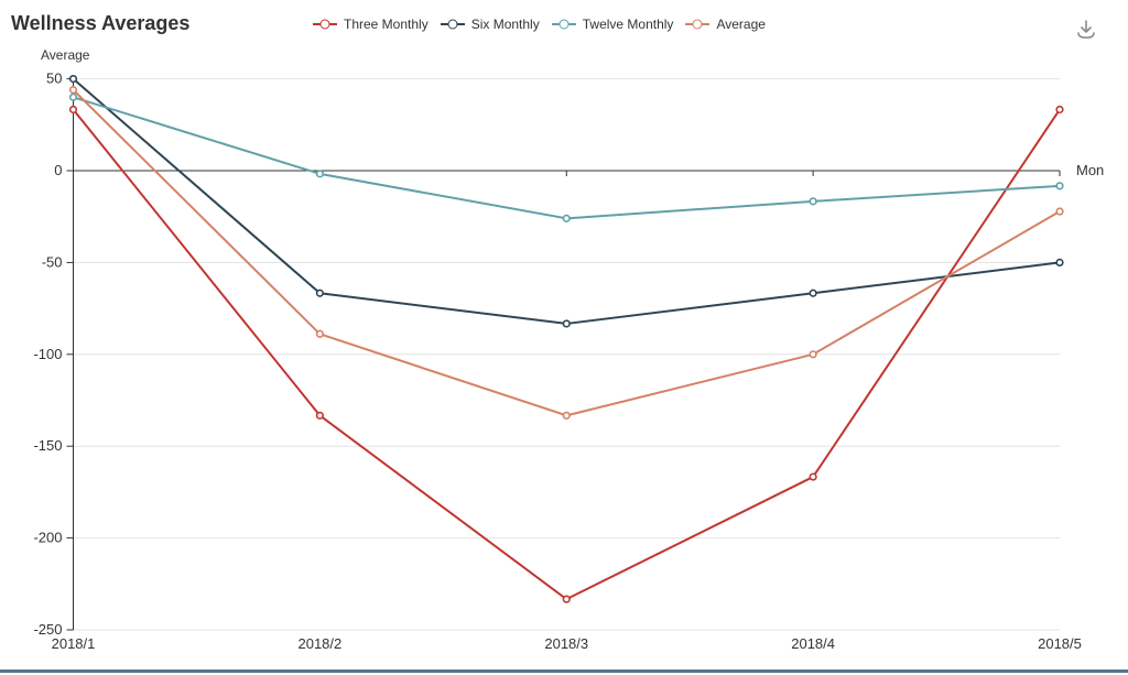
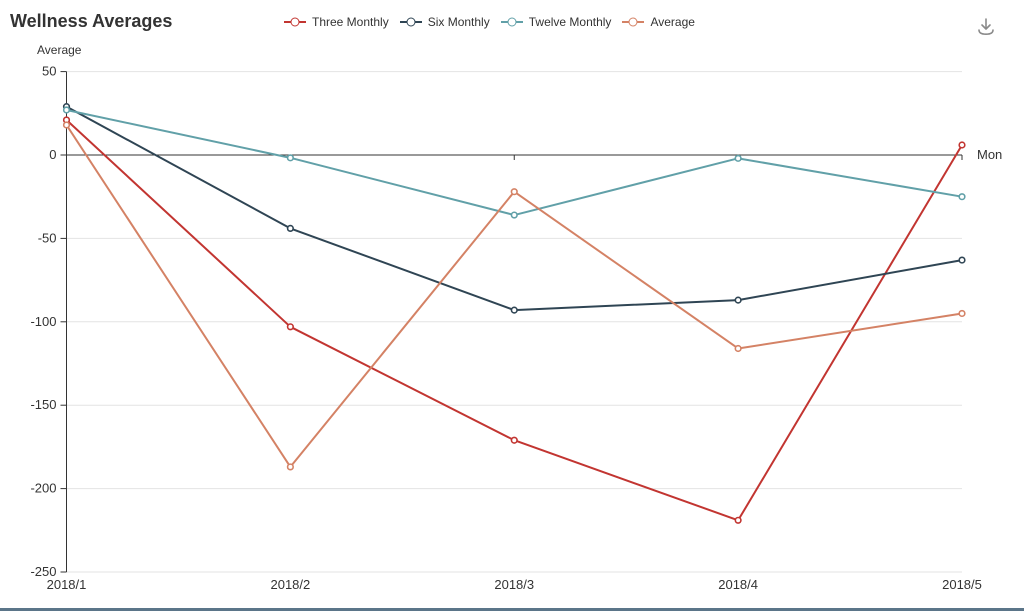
Three Monthly/2018/1: 33 -> 21
Six Monthly/2018/1: 50 -> 29
Twelve Monthly/2018/1: 40 -> 27
Average/2018/1: 44 -> 18
Three Monthly/2018/2: -133 -> -103
Six Monthly/2018/2: -67 -> -44
Average/2018/2: -89 -> -187
Three Monthly/2018/3: -233 -> -171
Six Monthly/2018/3: -83 -> -93
Twelve Monthly/2018/3: -26 -> -36
Average/2018/3: -133 -> -22
Three Monthly/2018/4: -167 -> -219
Six Monthly/2018/4: -67 -> -87
Twelve Monthly/2018/4: -17 -> -2
Average/2018/4: -100 -> -116
Three Monthly/2018/5: 33 -> 6
Six Monthly/2018/5: -50 -> -63
Twelve Monthly/2018/5: -8 -> -25
Average/2018/5: -22 -> -95
